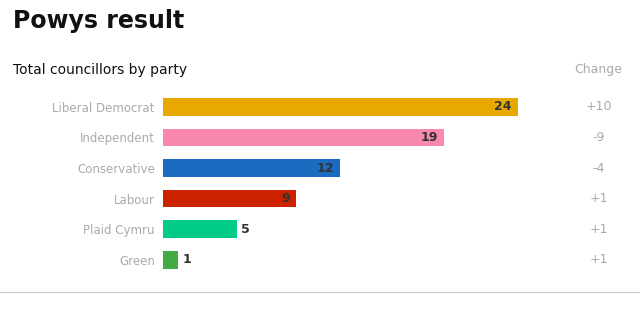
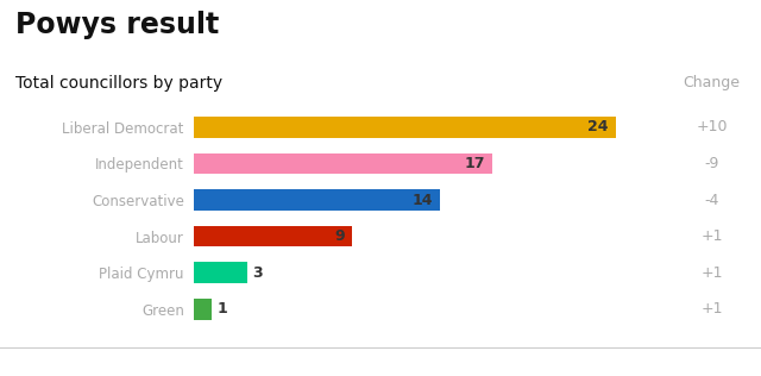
Independent: 19 -> 17
Conservative: 12 -> 14
Plaid Cymru: 5 -> 3
